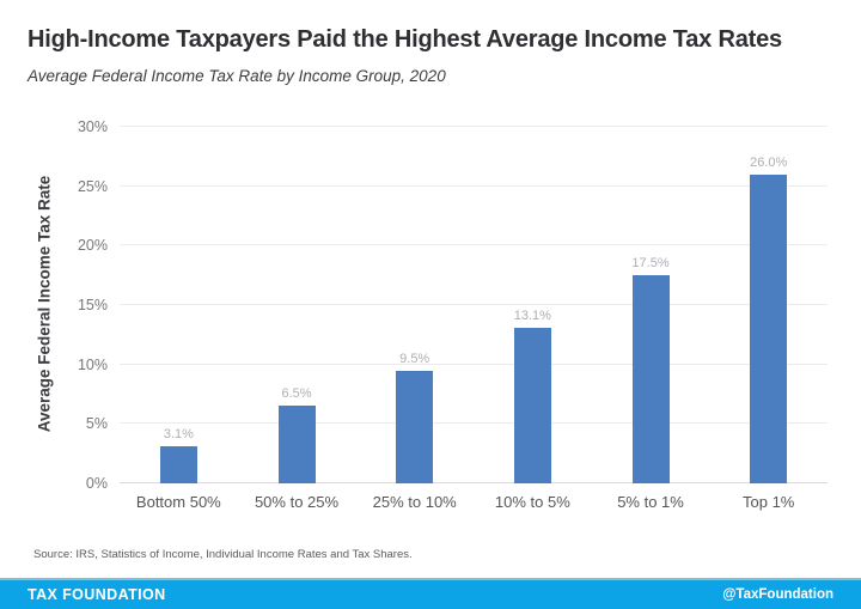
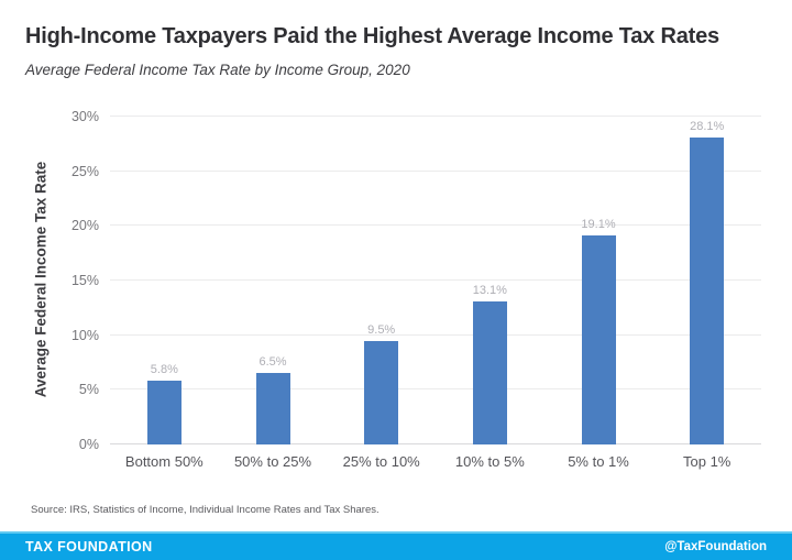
Bottom 50%: 3.1% -> 5.8%
5% to 1%: 17.5% -> 19.1%
Top 1%: 26.0% -> 28.1%
